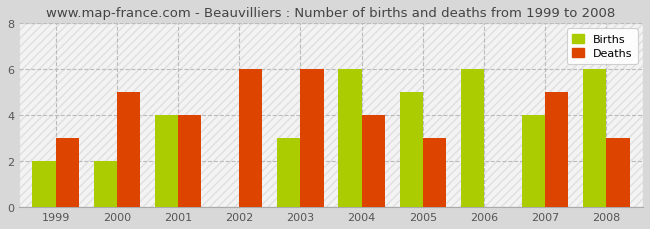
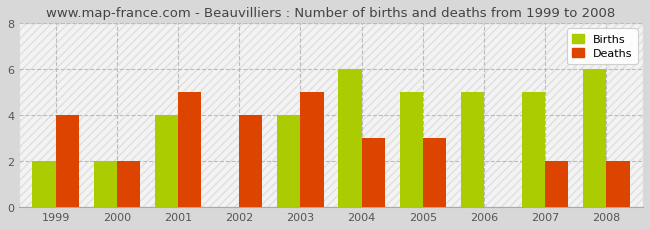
Deaths/1999: 3 -> 4
Deaths/2000: 5 -> 2
Deaths/2001: 4 -> 5
Deaths/2002: 6 -> 4
Births/2003: 3 -> 4
Deaths/2003: 6 -> 5
Deaths/2004: 4 -> 3
Births/2006: 6 -> 5
Births/2007: 4 -> 5
Deaths/2007: 5 -> 2
Deaths/2008: 3 -> 2
